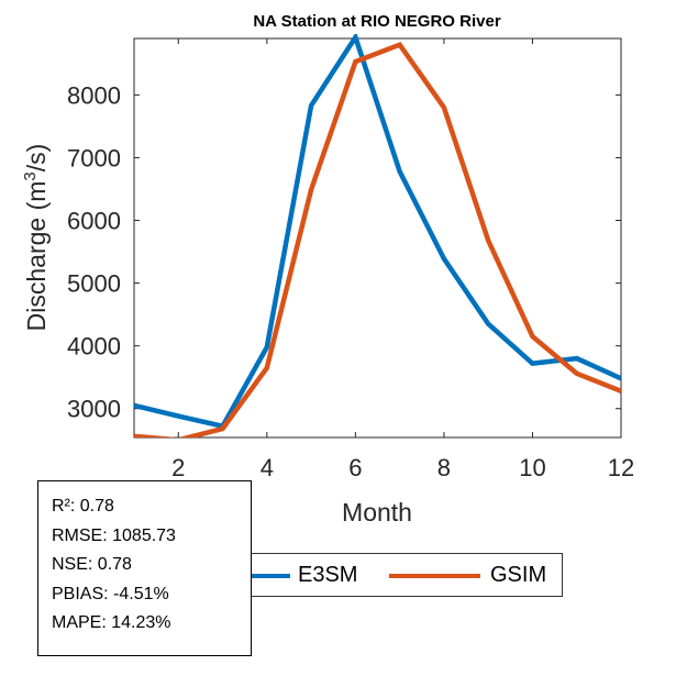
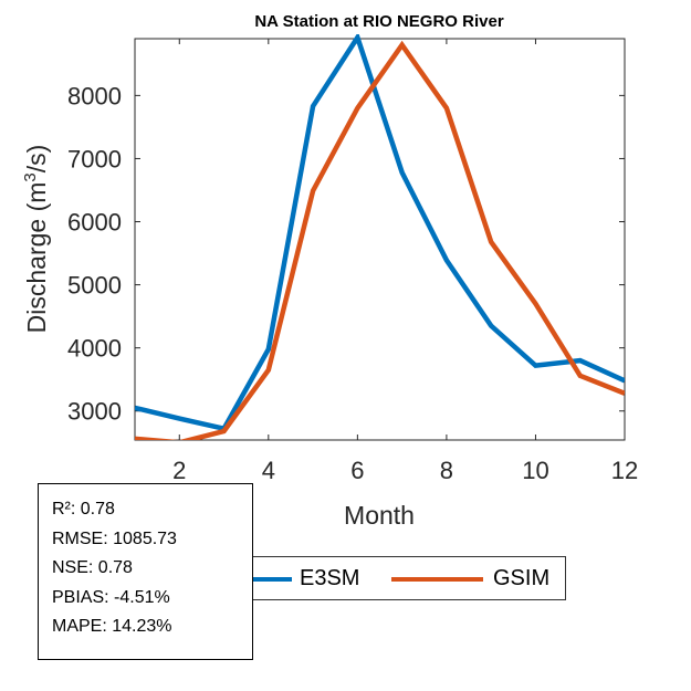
GSIM/6: 8500 -> 7800
GSIM/10: 4200 -> 4700
